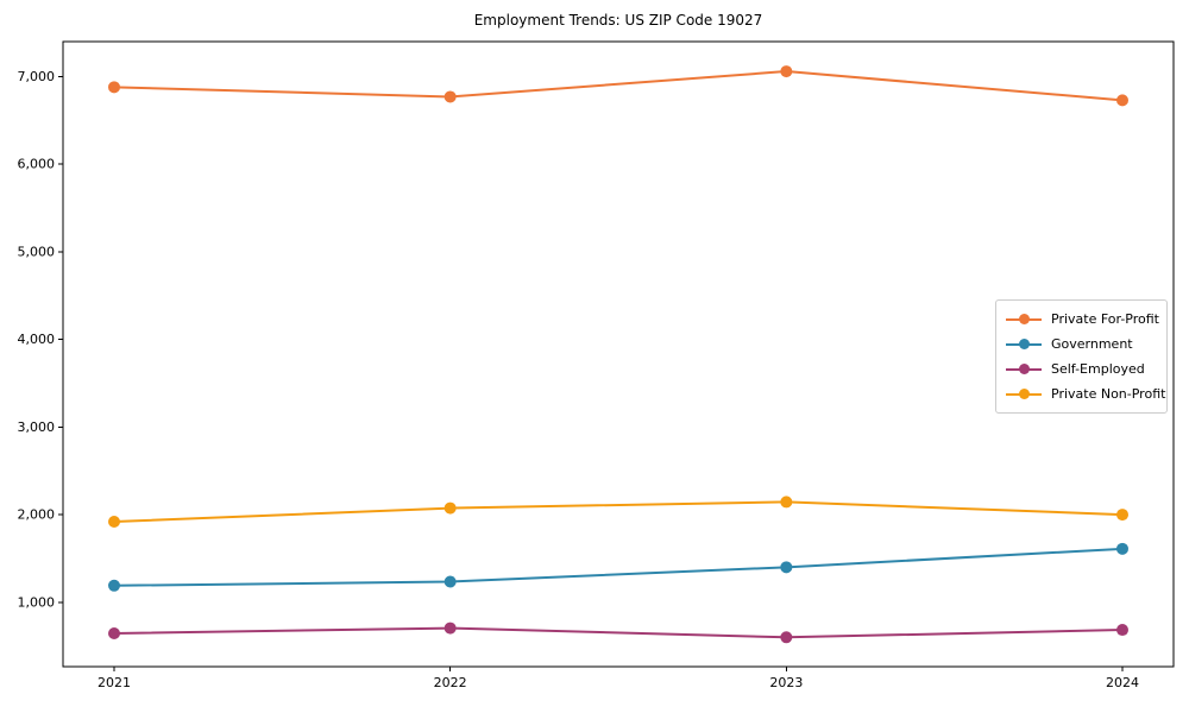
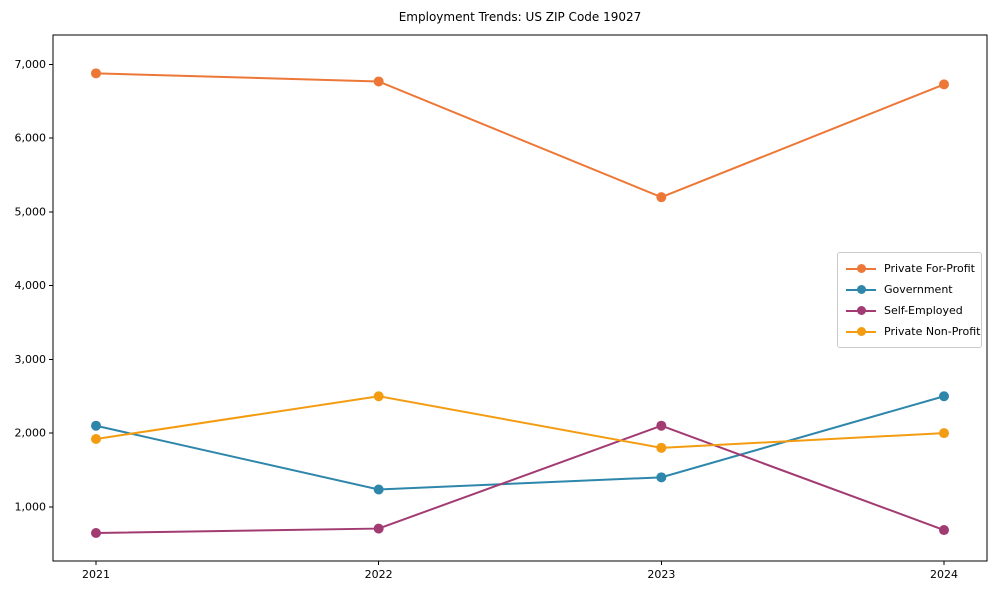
Government/2021: 1200 -> 2100
Private Non-Profit/2022: 2100 -> 2500
Private For-Profit/2023: 7100 -> 5200
Self-Employed/2023: 600 -> 2100
Private Non-Profit/2023: 2100 -> 1800
Government/2024: 1600 -> 2500
